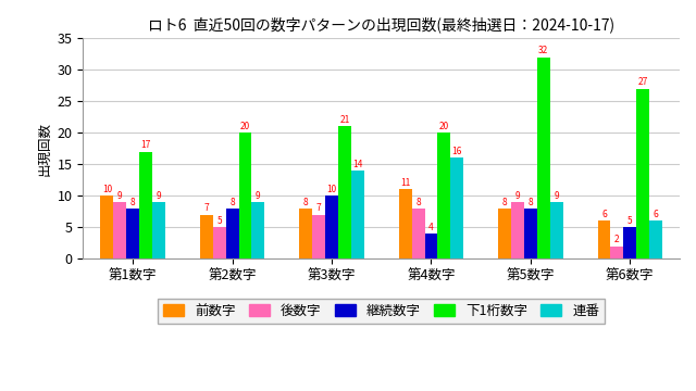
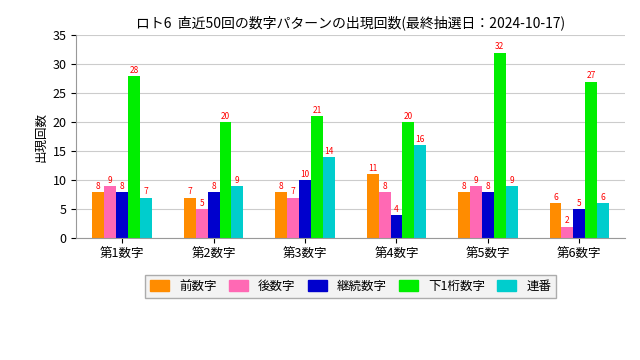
前数字/第1数字: 10 -> 8
下1桁数字/第1数字: 17 -> 28
連番/第1数字: 9 -> 7
